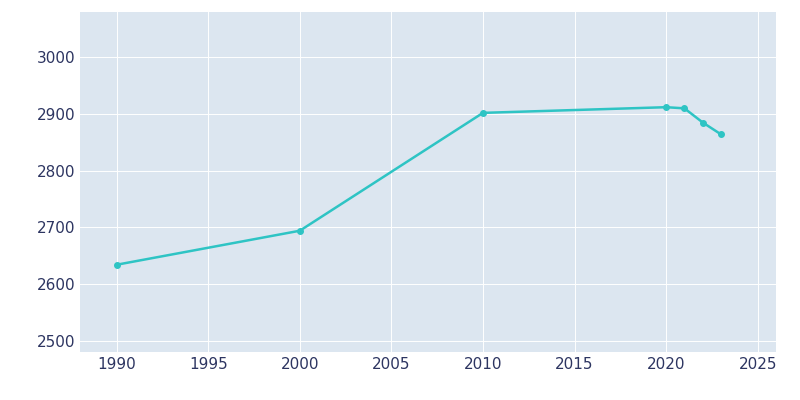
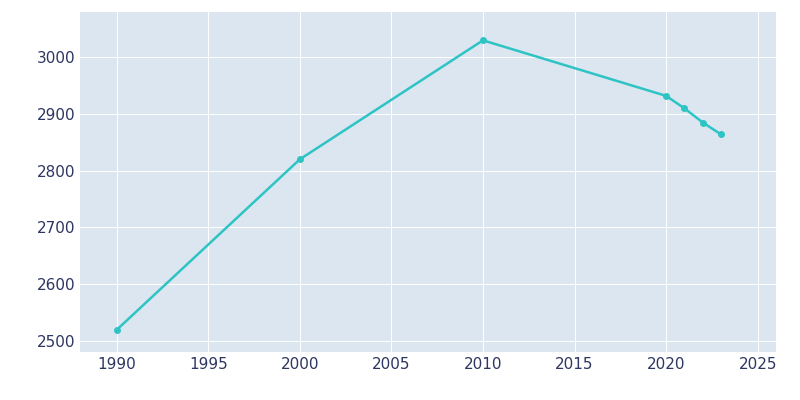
1990: 2634 -> 2519
2000: 2694 -> 2820
2010: 2902 -> 3030
2020: 2912 -> 2932
